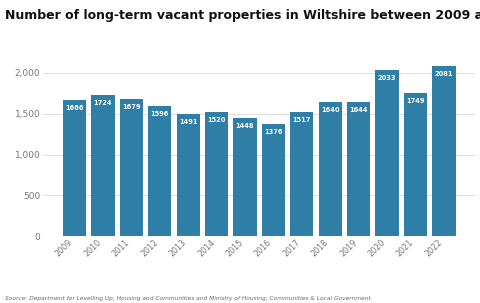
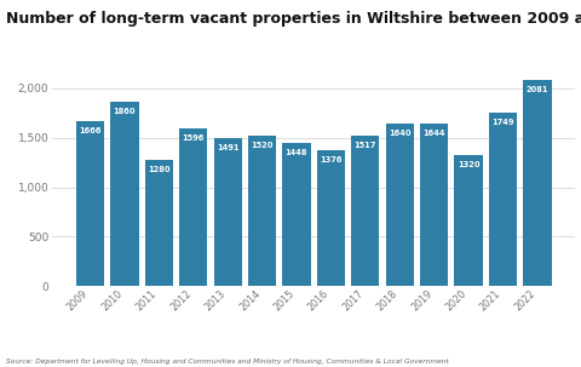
2010: 1,720 -> 1,860
2011: 1,680 -> 1,280
2020: 2,030 -> 1,320
